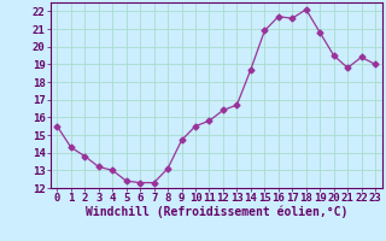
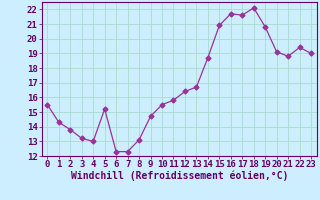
5: 12.4 -> 15.2
20: 19.5 -> 19.1
